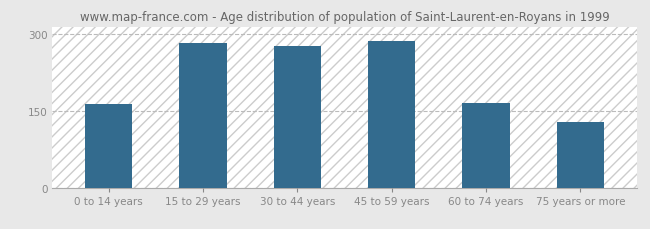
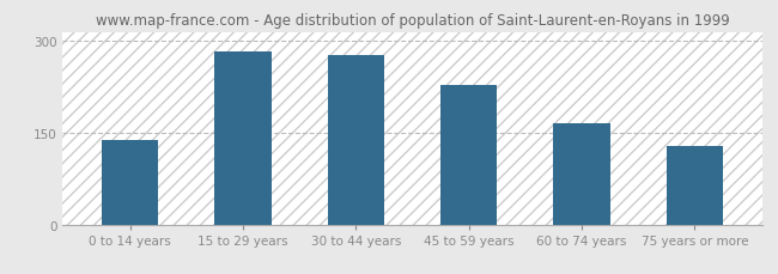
0 to 14 years: 163 -> 138
45 to 59 years: 287 -> 228
